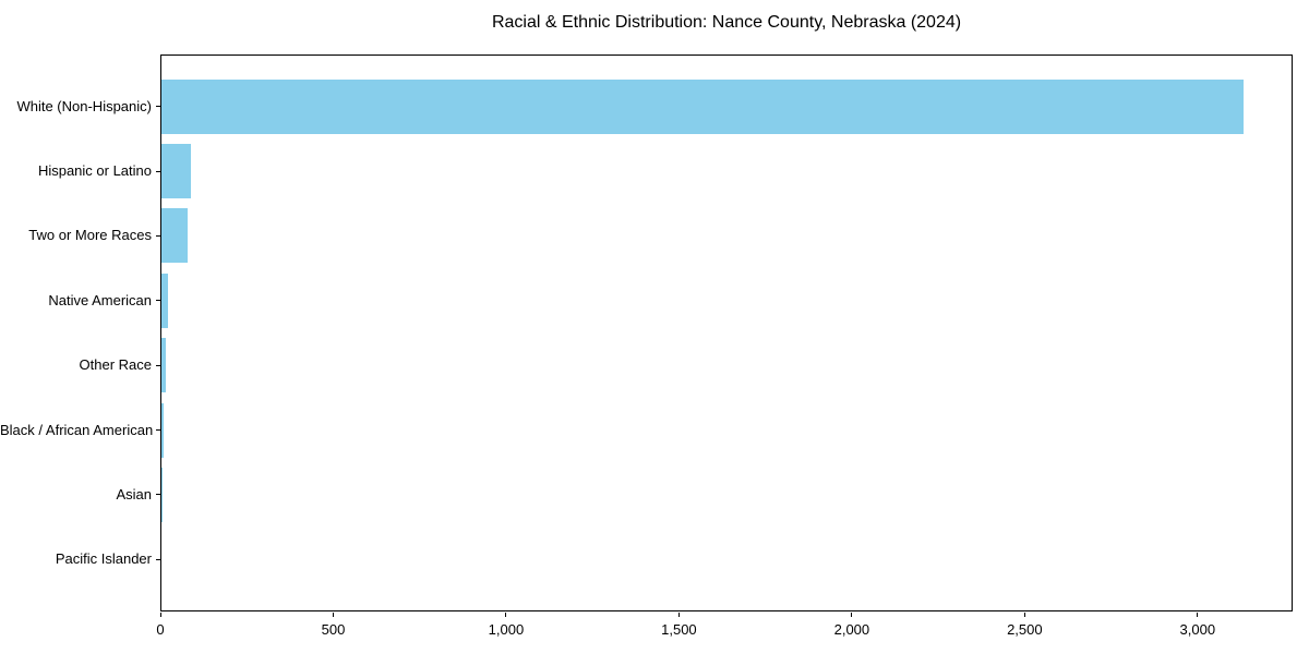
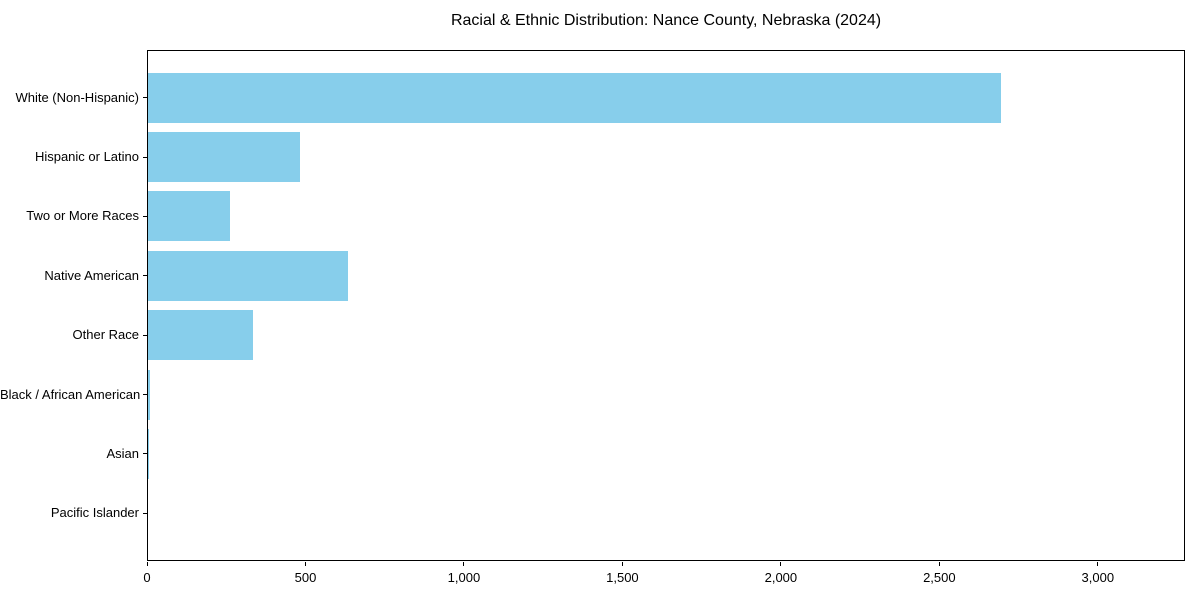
White (Non-Hispanic): 3130 -> 2690
Hispanic or Latino: 80 -> 480
Two or More Races: 80 -> 260
Native American: 20 -> 630
Other Race: 10 -> 330
